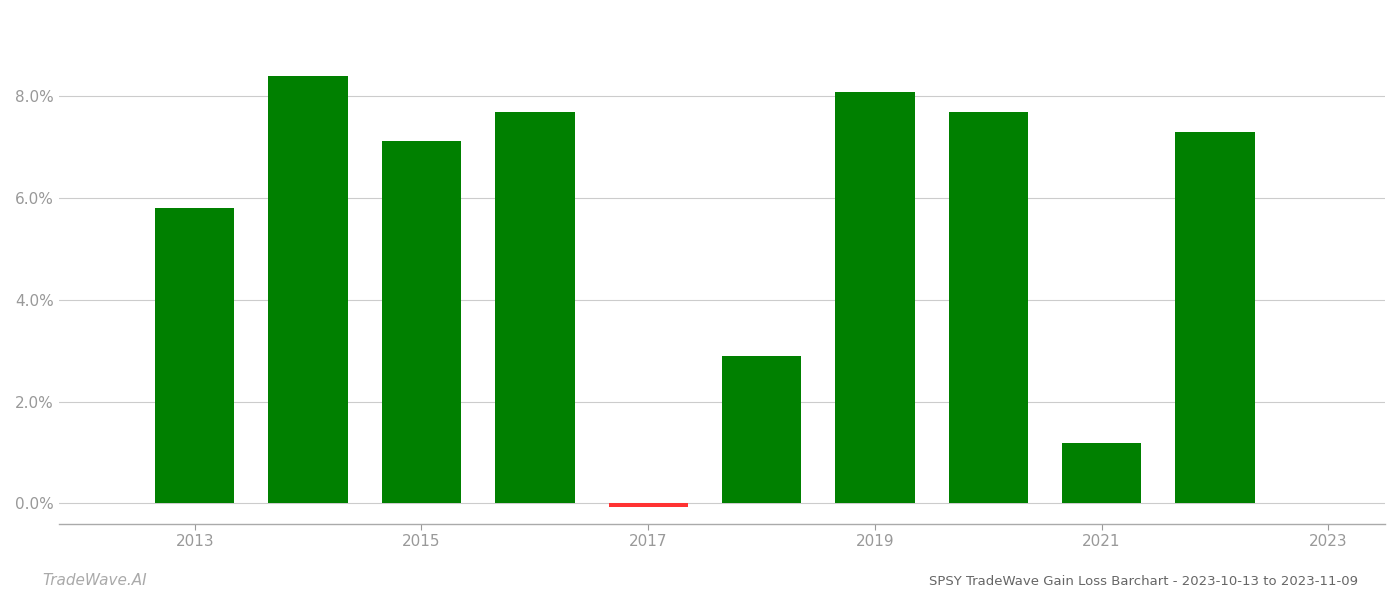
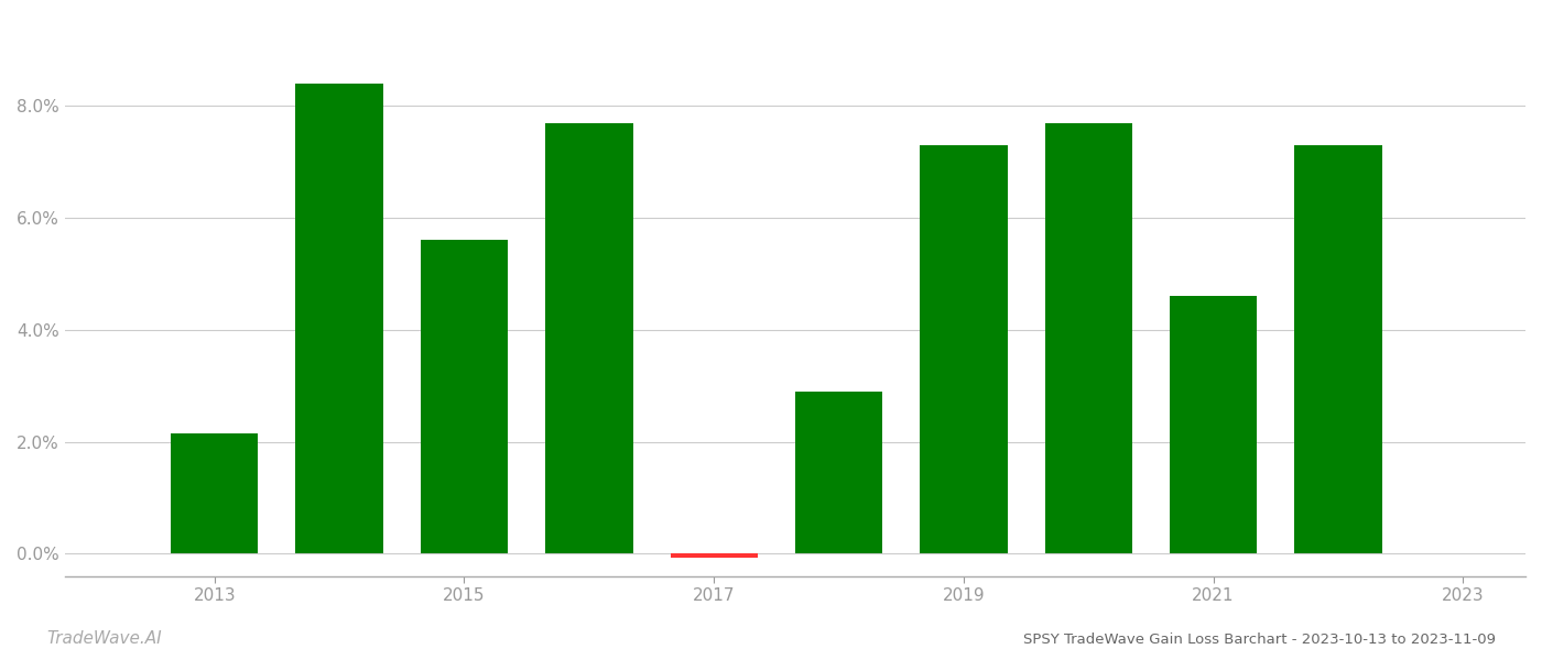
2013: 5.80% -> 2.15%
2015: 7.12% -> 5.60%
2019: 8.08% -> 7.30%
2021: 1.18% -> 4.60%
